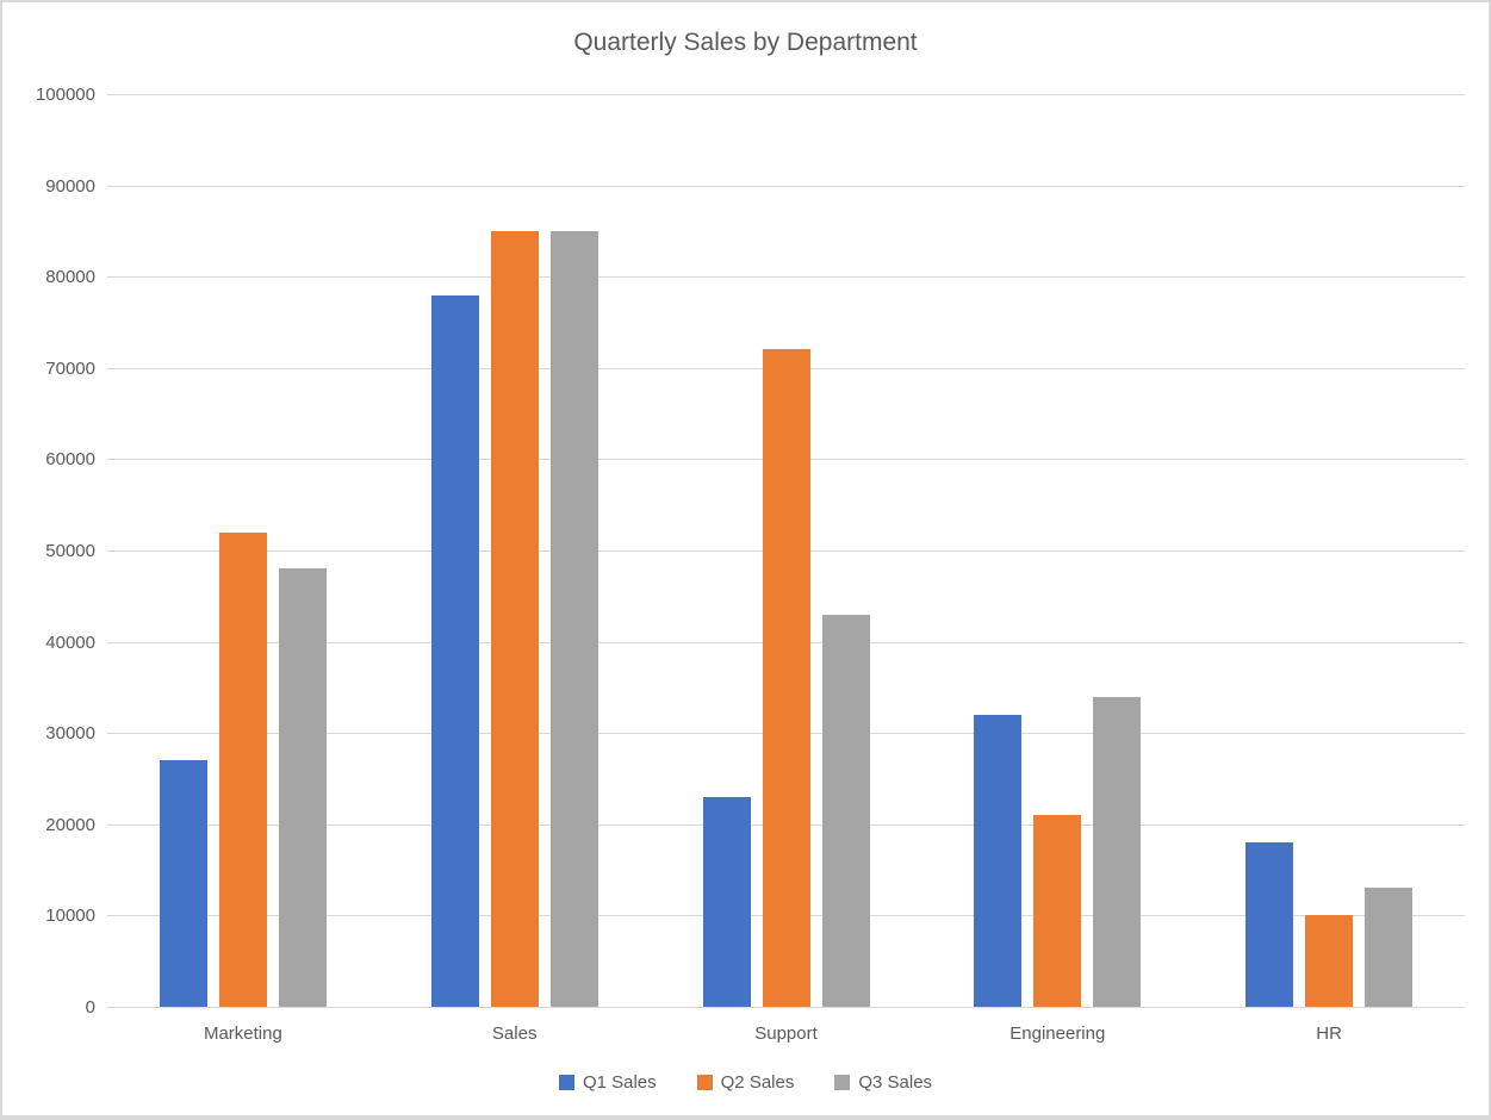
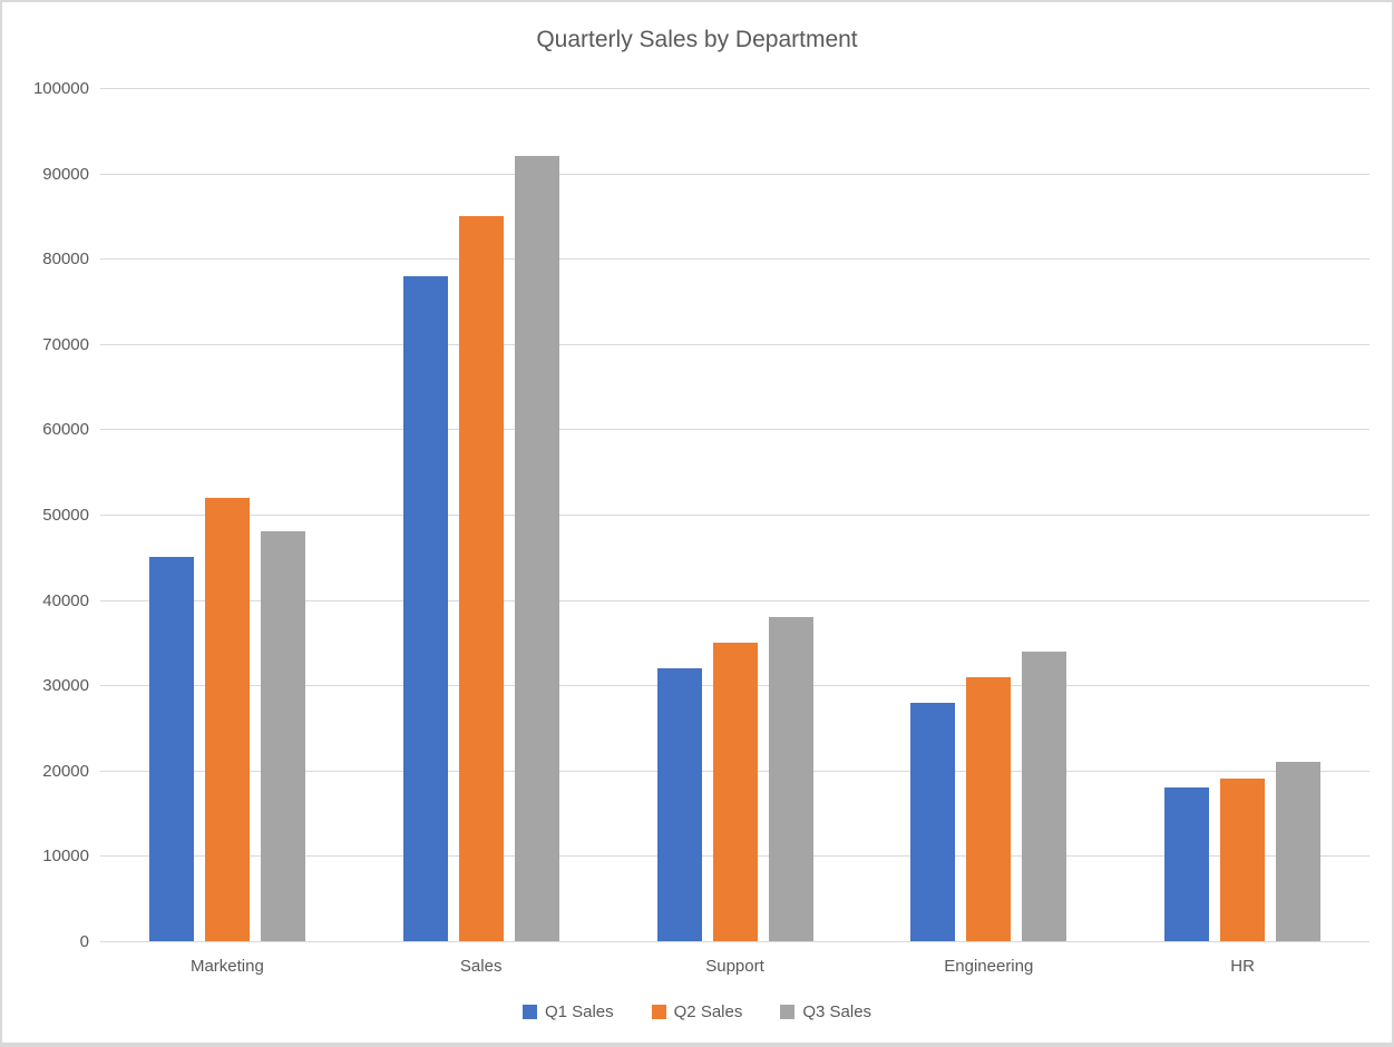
Q1 Sales/Marketing: 27000 -> 45000
Q3 Sales/Sales: 85000 -> 92000
Q1 Sales/Support: 23000 -> 32000
Q2 Sales/Support: 72000 -> 35000
Q3 Sales/Support: 43000 -> 38000
Q1 Sales/Engineering: 32000 -> 28000
Q2 Sales/Engineering: 21000 -> 31000
Q2 Sales/HR: 10000 -> 19000
Q3 Sales/HR: 13000 -> 21000
